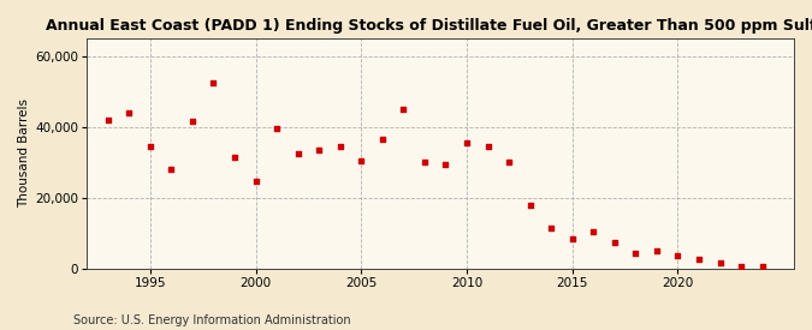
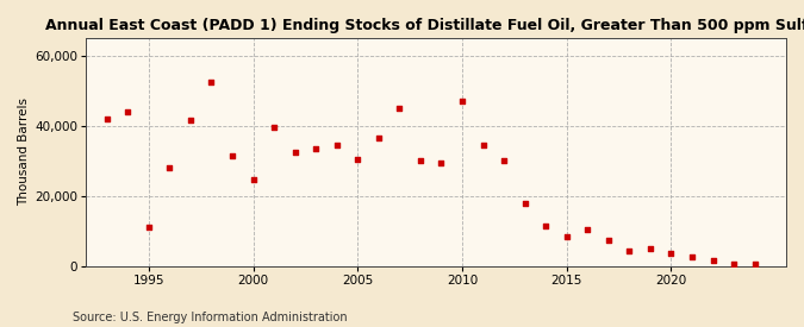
1995: 34,500 -> 11,000
2010: 35,500 -> 47,000
